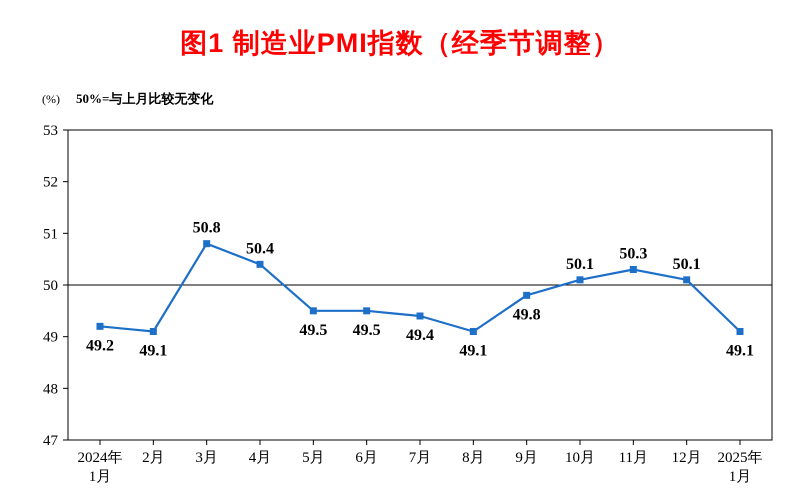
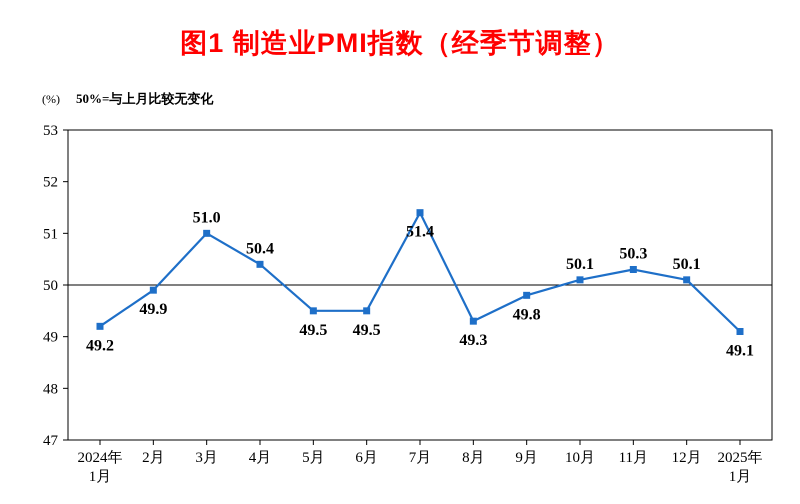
2月: 49.1 -> 49.9
3月: 50.8 -> 51.0
7月: 49.4 -> 51.4
8月: 49.1 -> 49.3
